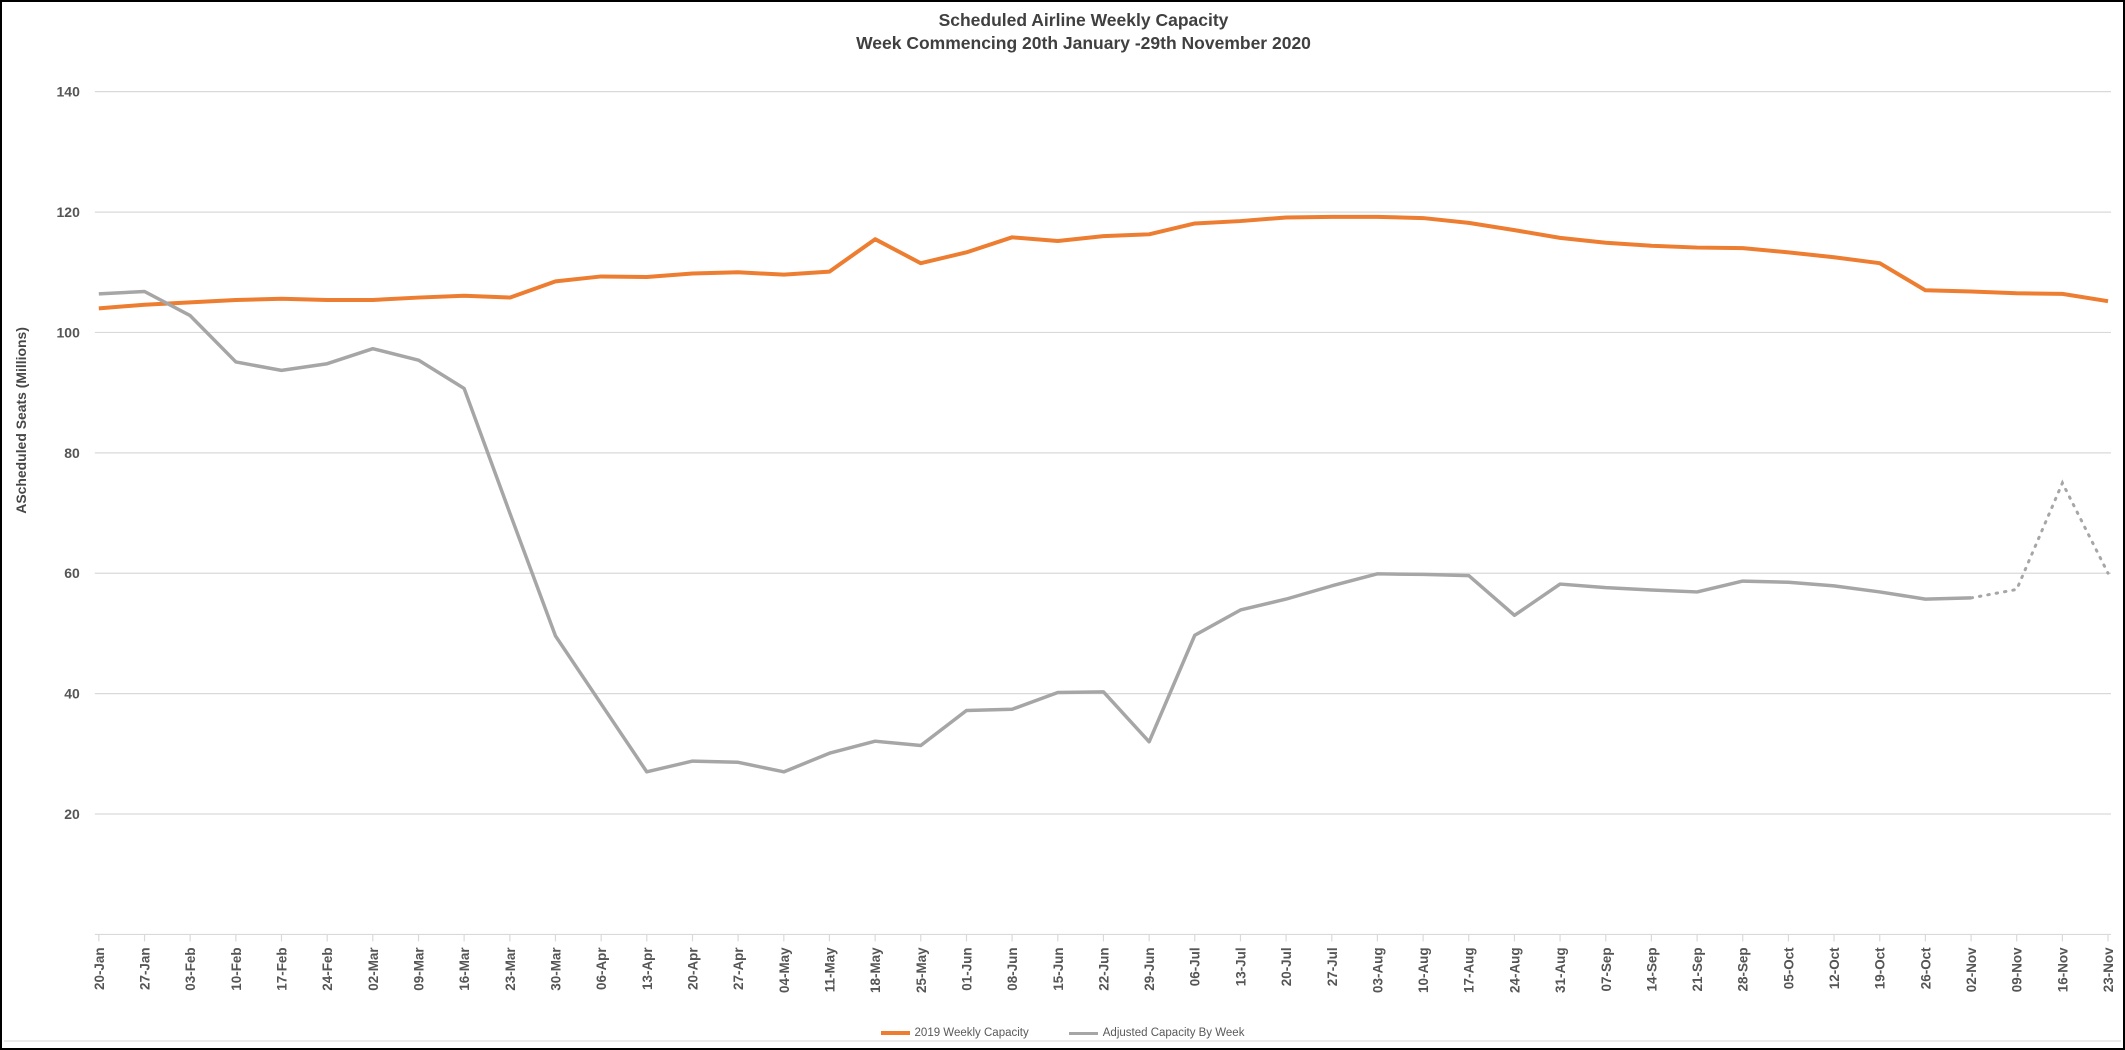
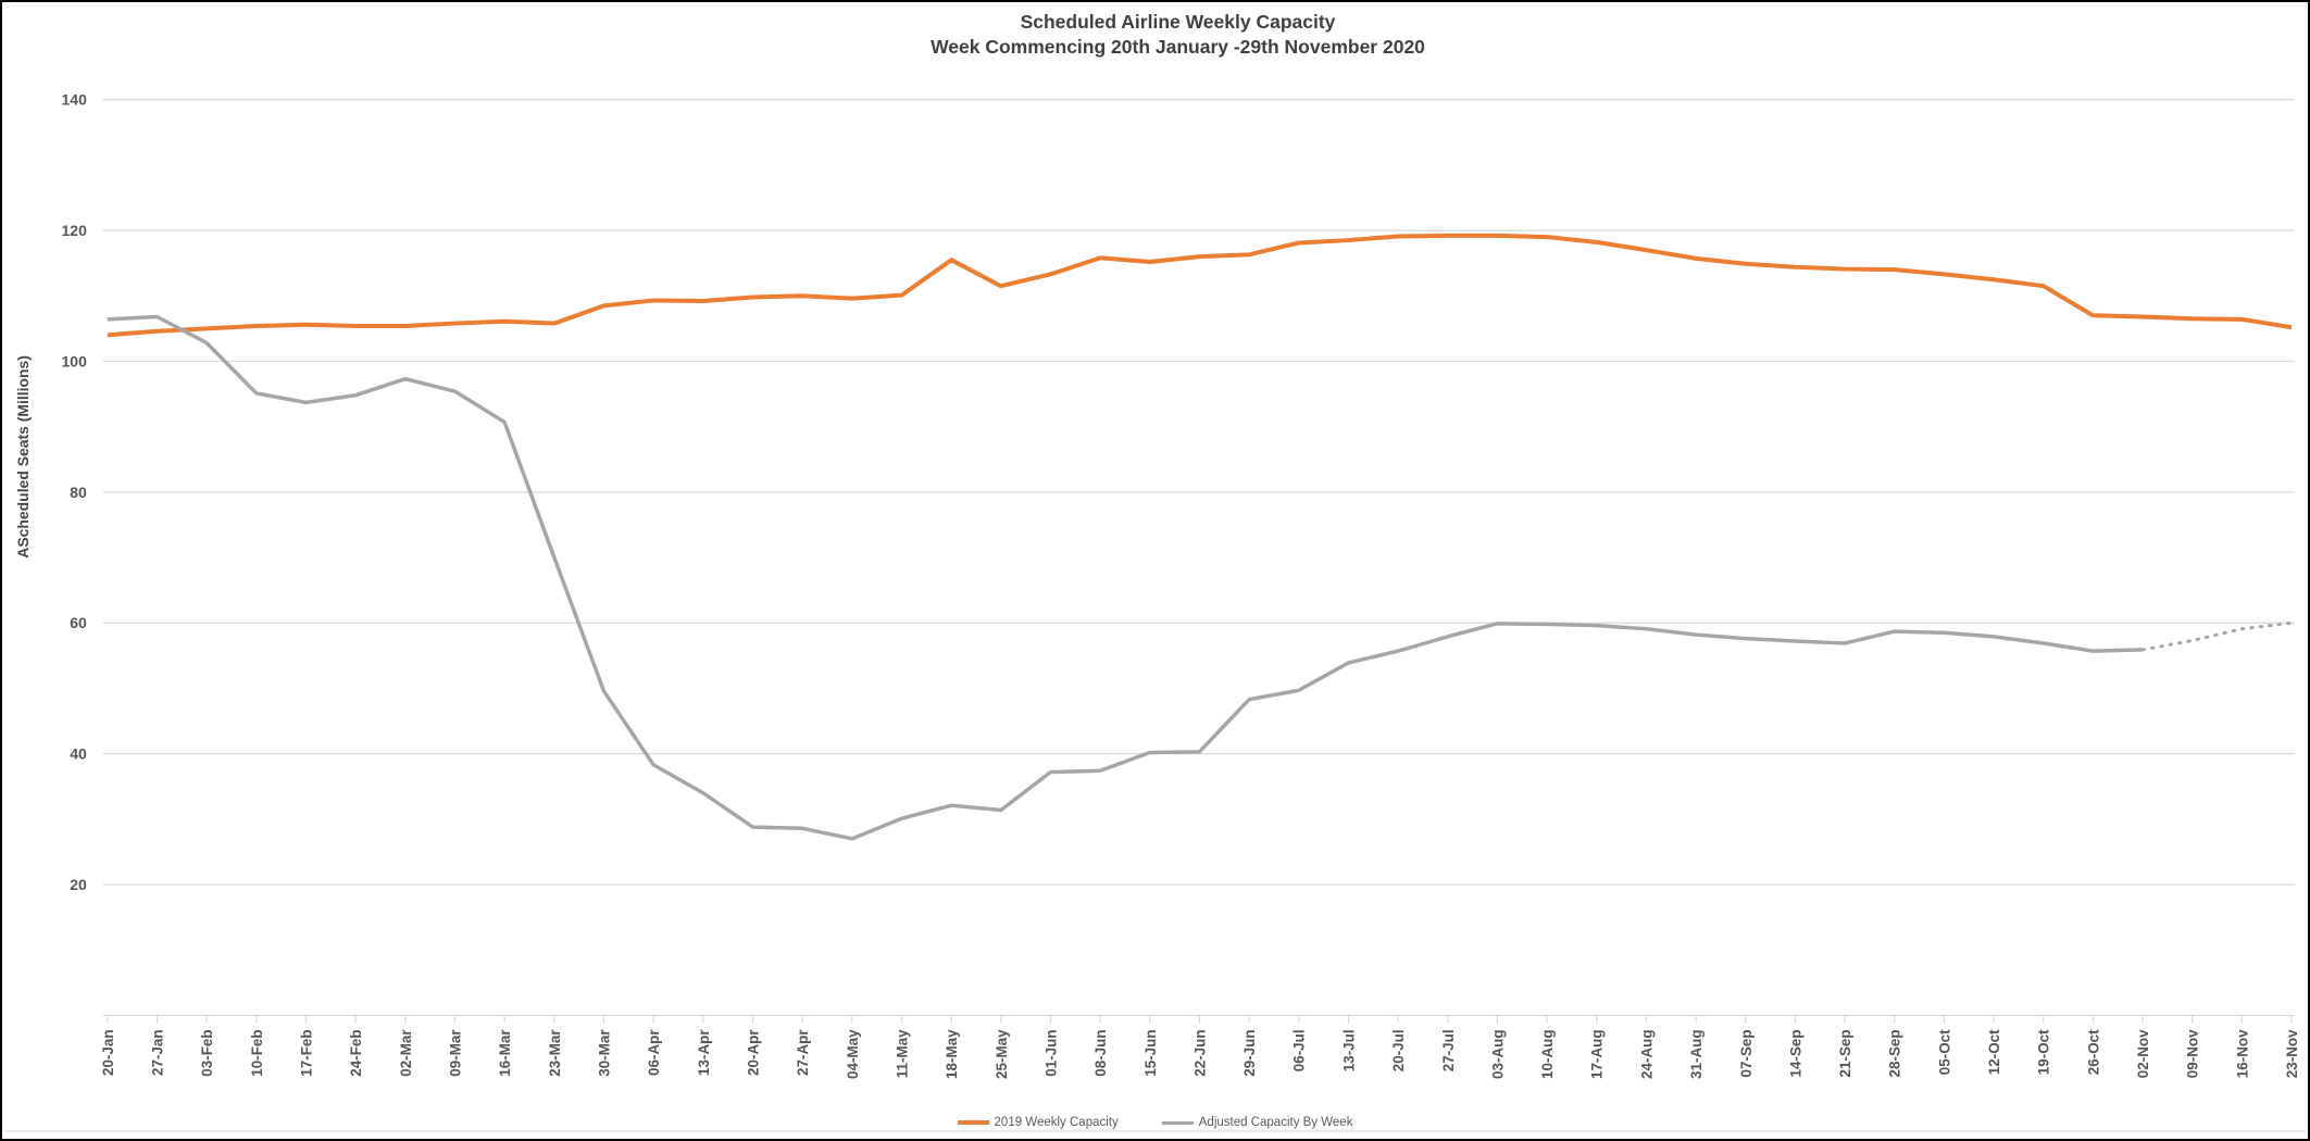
Adjusted Capacity By Week/13-Apr: 27 -> 34
Adjusted Capacity By Week/29-Jun: 32 -> 48
Adjusted Capacity By Week/24-Aug: 53 -> 59
Adjusted Capacity By Week/16-Nov: 75 -> 59
